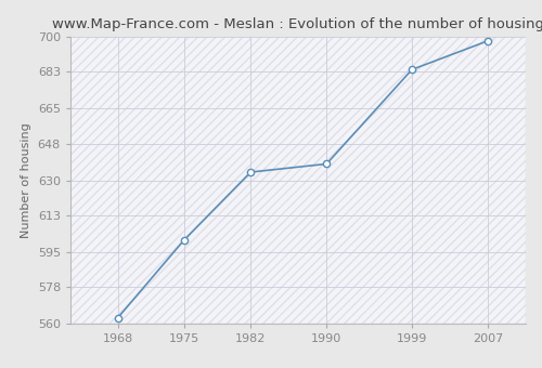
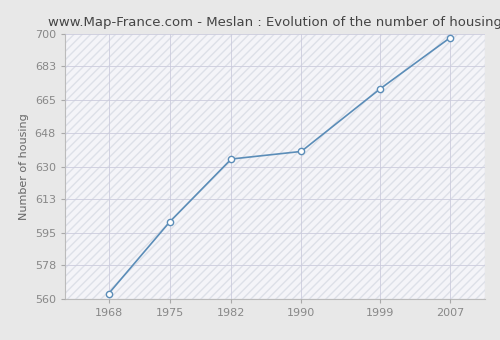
1999: 684 -> 671
